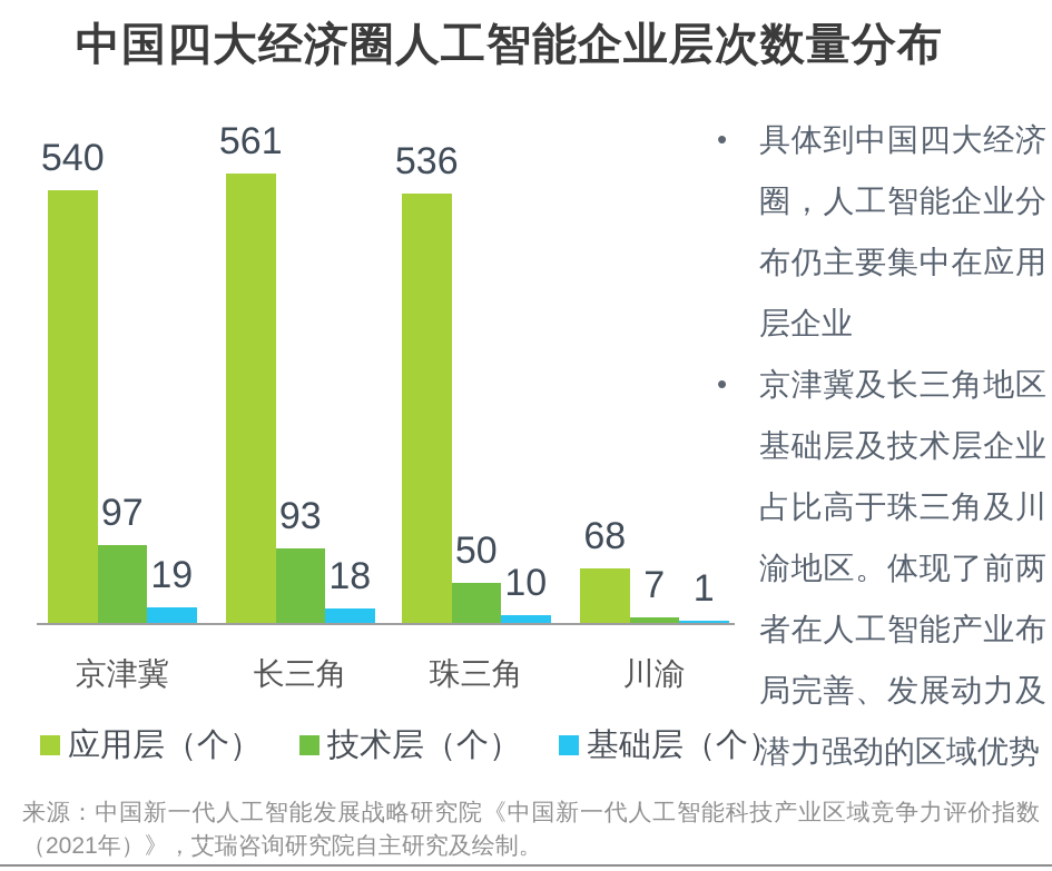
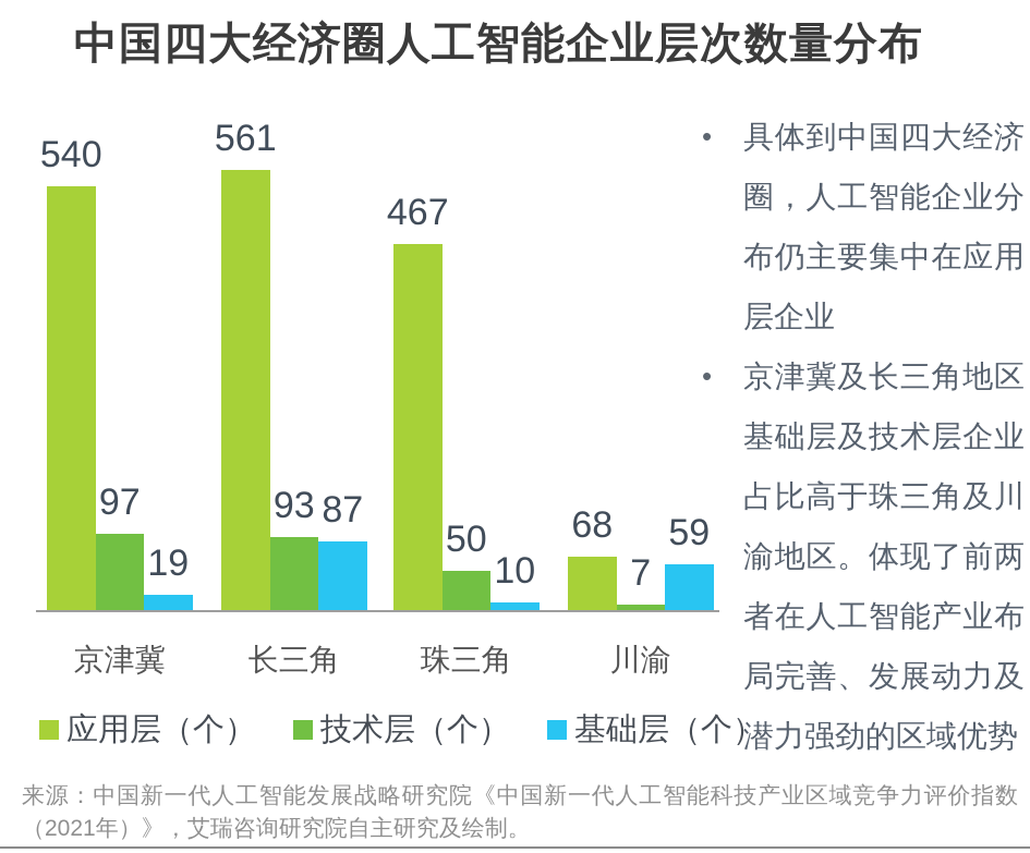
基础层（个）/长三角: 18 -> 87
应用层（个）/珠三角: 536 -> 467
基础层（个）/川渝: 1 -> 59
